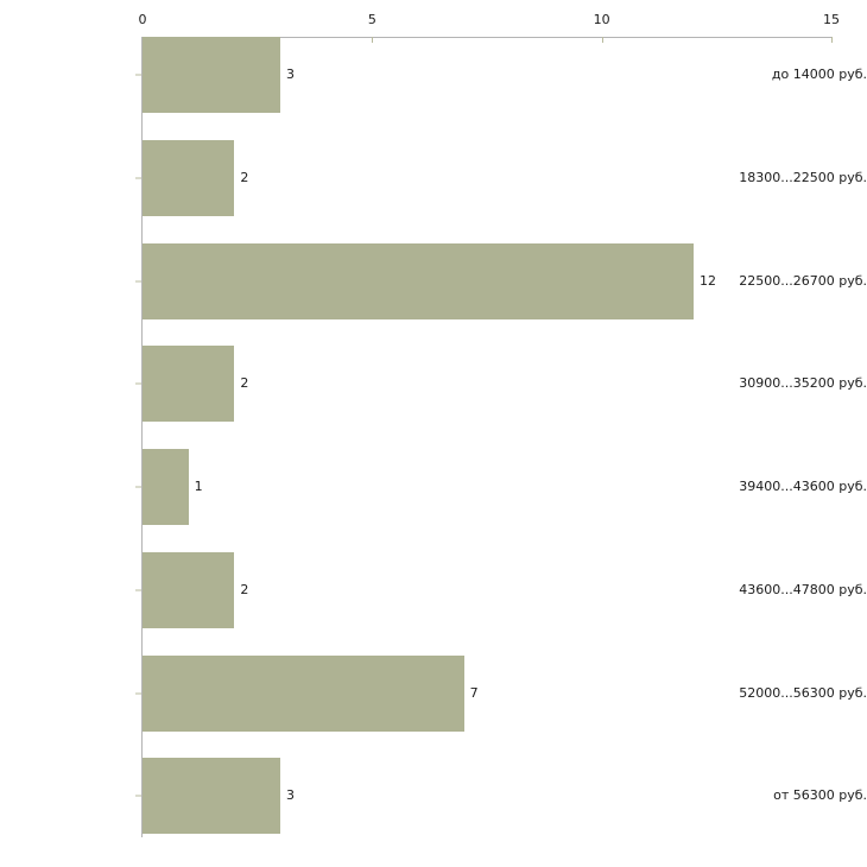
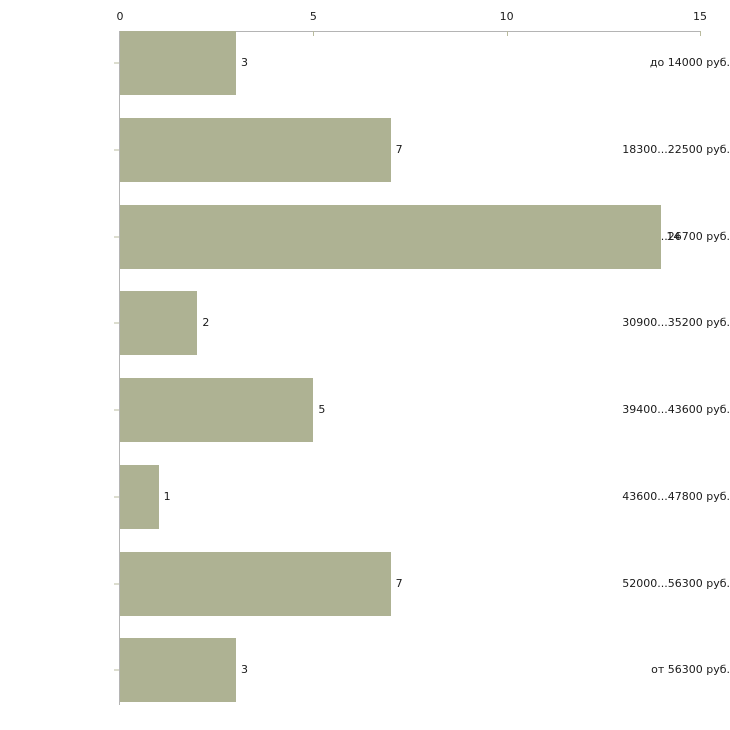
18300...22500 руб.: 2 -> 7
22500...26700 руб.: 12 -> 14
39400...43600 руб.: 1 -> 5
43600...47800 руб.: 2 -> 1
